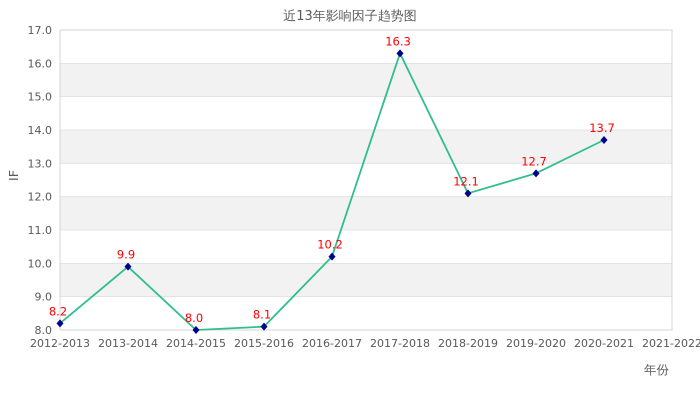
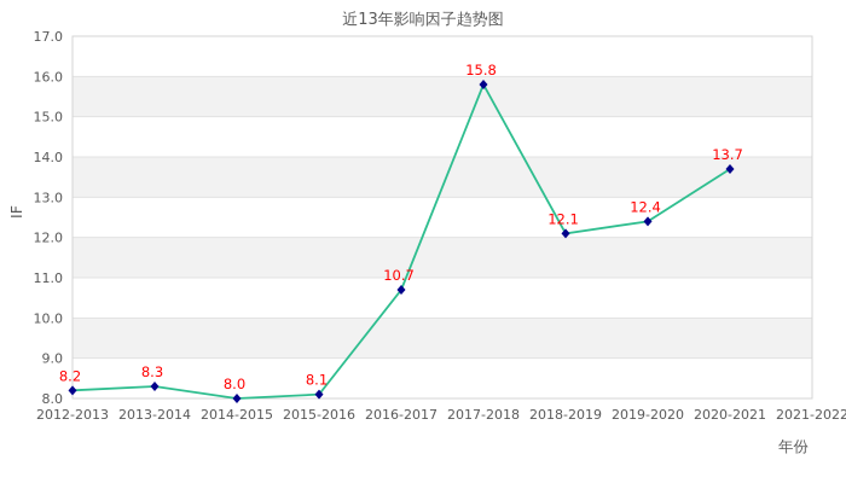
2013-2014: 9.9 -> 8.3
2016-2017: 10.2 -> 10.7
2017-2018: 16.3 -> 15.8
2019-2020: 12.7 -> 12.4
